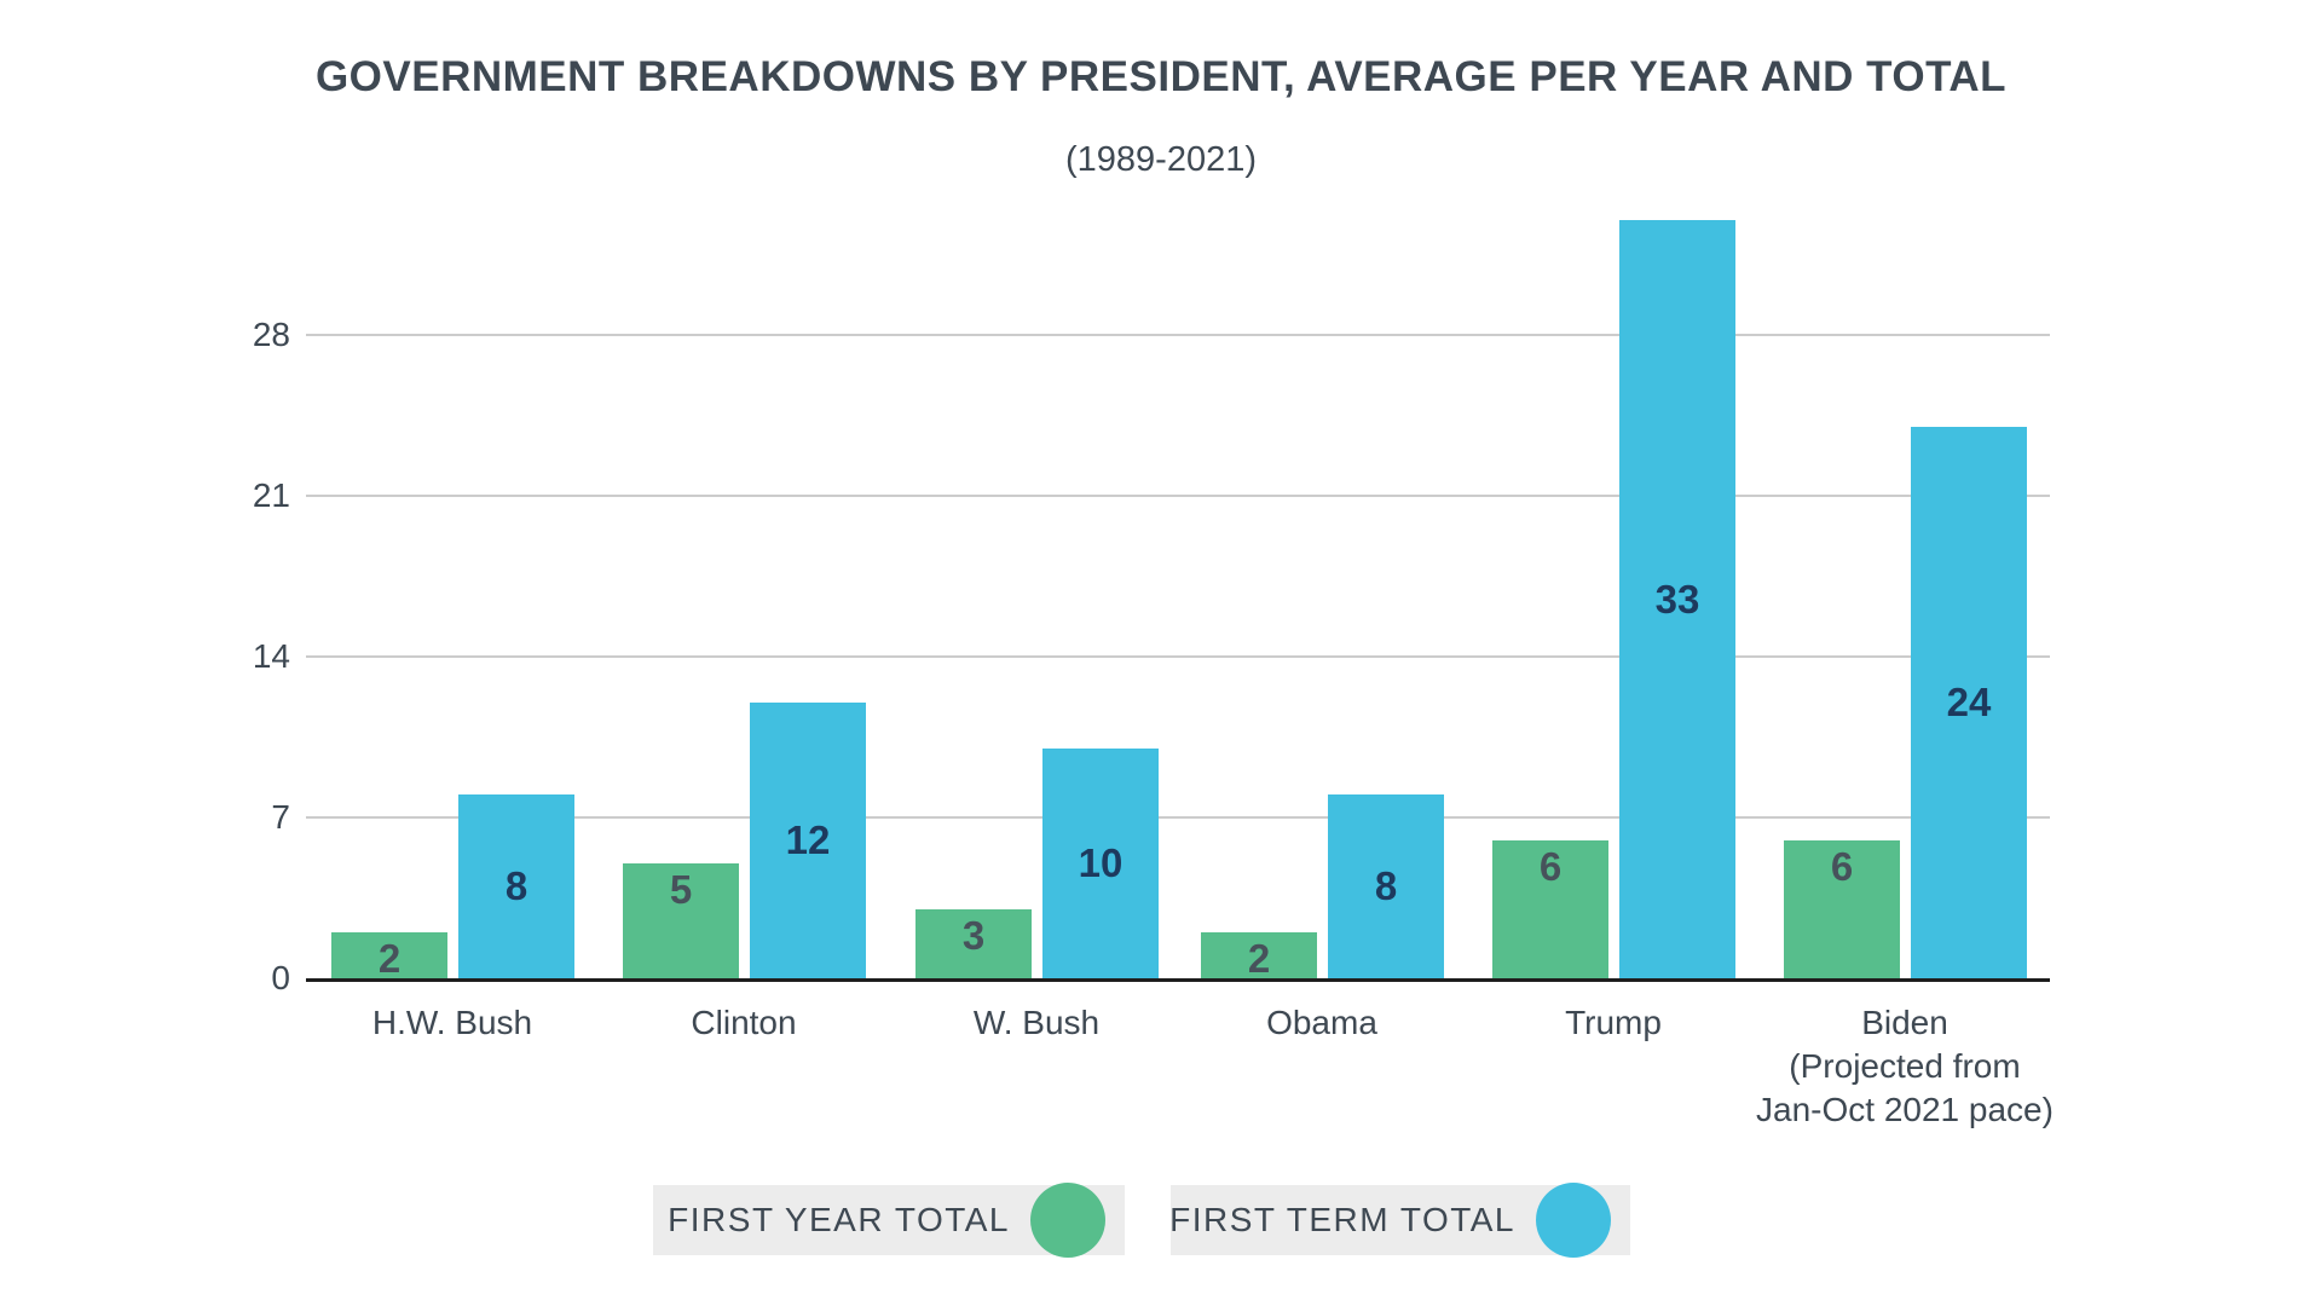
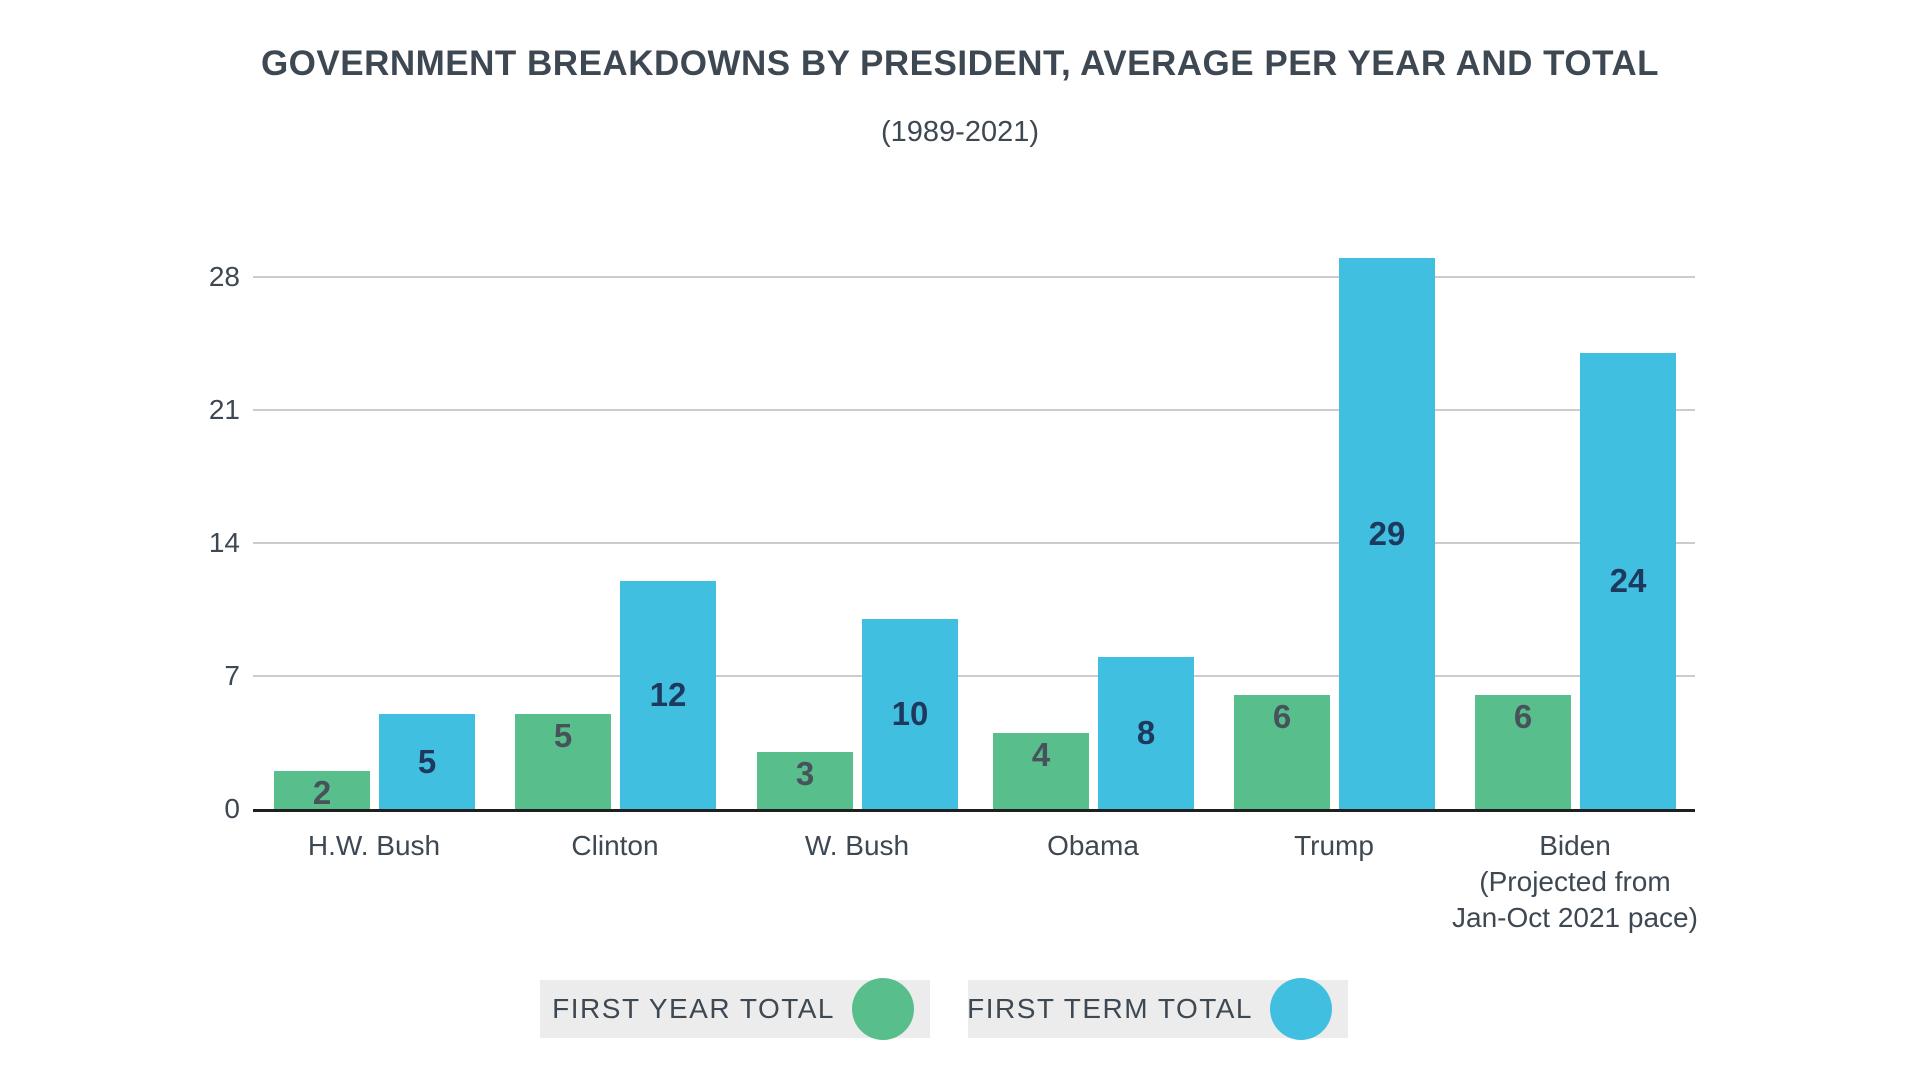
FIRST TERM TOTAL/H.W. Bush: 8 -> 5
FIRST YEAR TOTAL/Obama: 2 -> 4
FIRST TERM TOTAL/Trump: 33 -> 29
